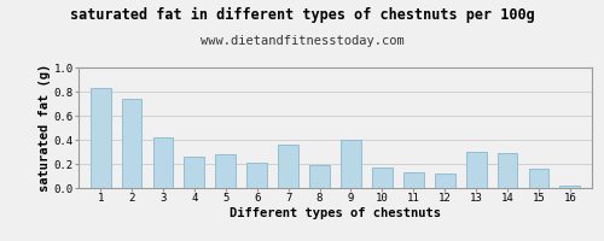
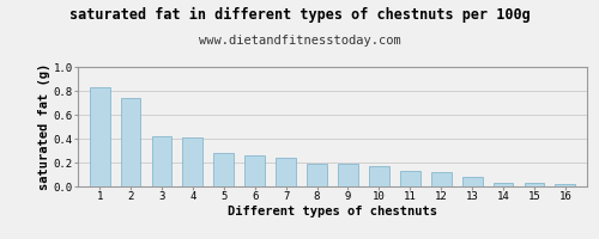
4: 0.26 -> 0.41
6: 0.21 -> 0.26
7: 0.36 -> 0.24
9: 0.40 -> 0.19
13: 0.30 -> 0.08
14: 0.29 -> 0.03
15: 0.16 -> 0.03
